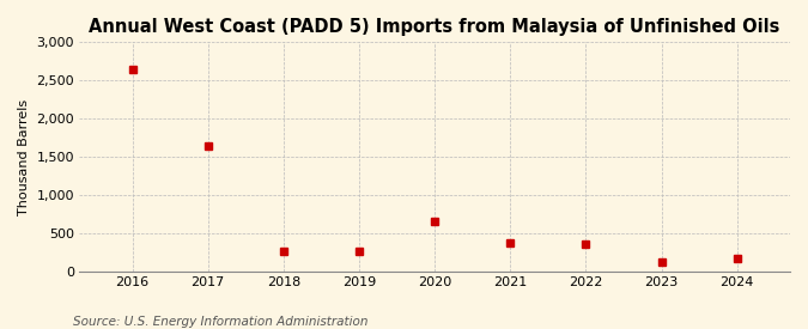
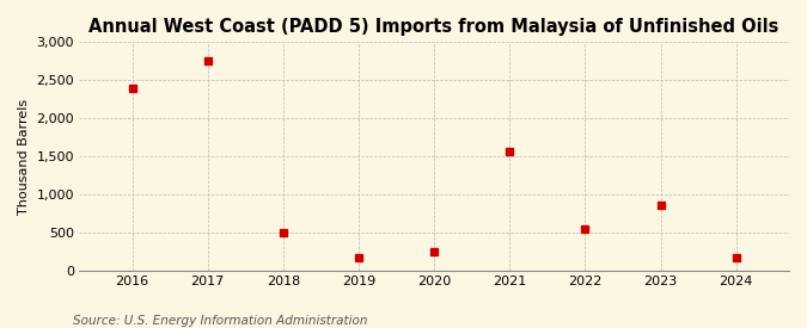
2016: 2,650 -> 2,400
2017: 1,640 -> 2,760
2018: 260 -> 500
2019: 260 -> 160
2020: 650 -> 240
2021: 380 -> 1,560
2022: 360 -> 540
2023: 120 -> 860
